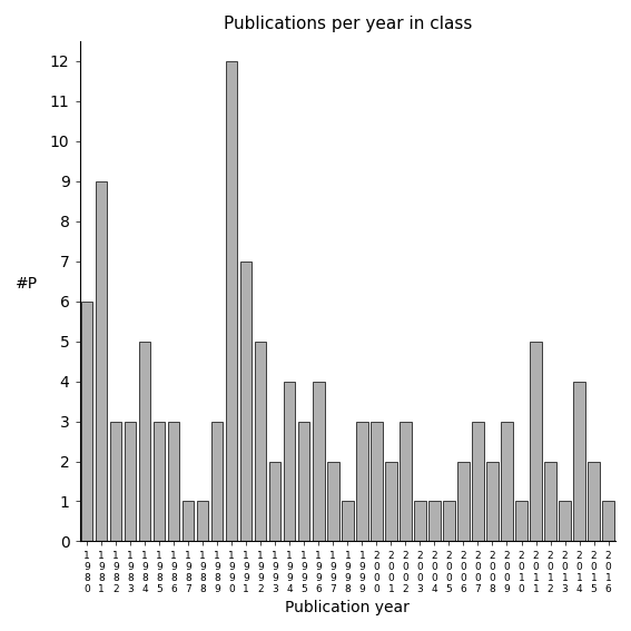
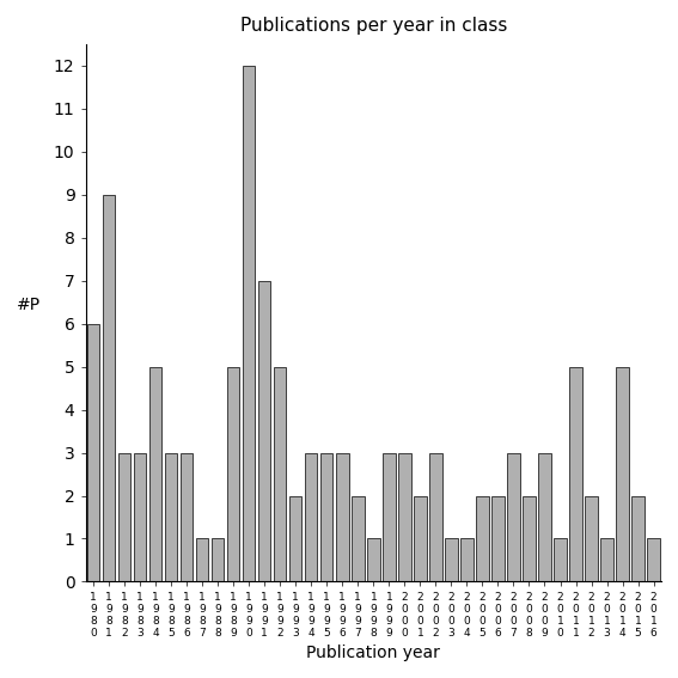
1 9 8 9: 3 -> 5
1 9 9 4: 4 -> 3
1 9 9 6: 4 -> 3
2 0 0 5: 1 -> 2
2 0 1 4: 4 -> 5
